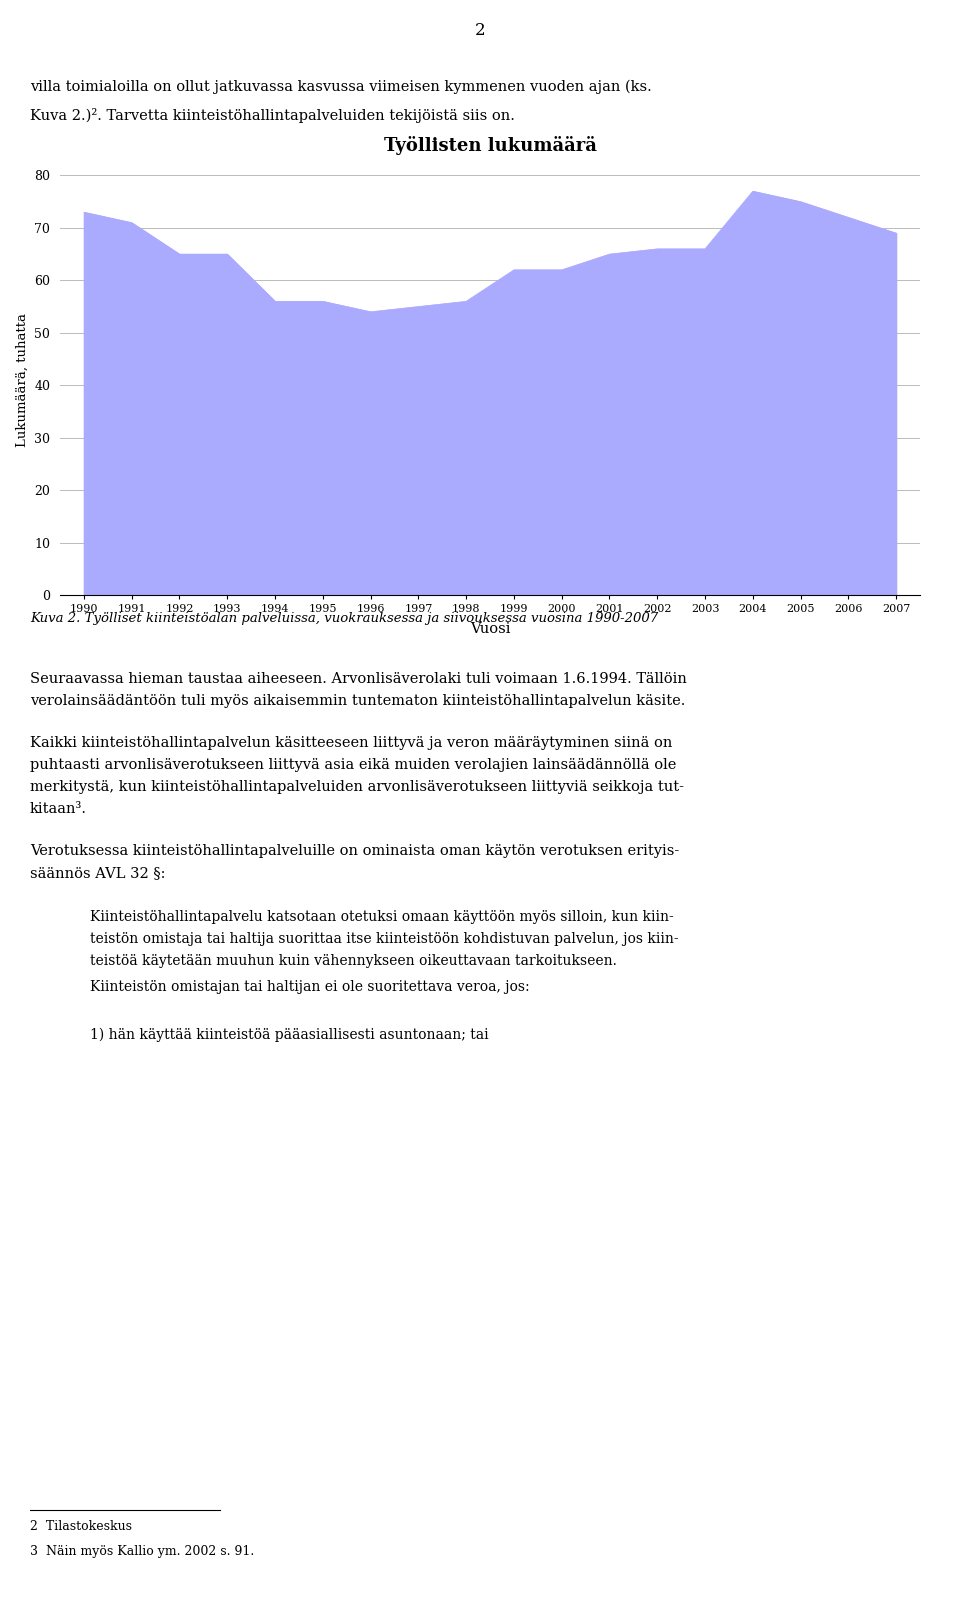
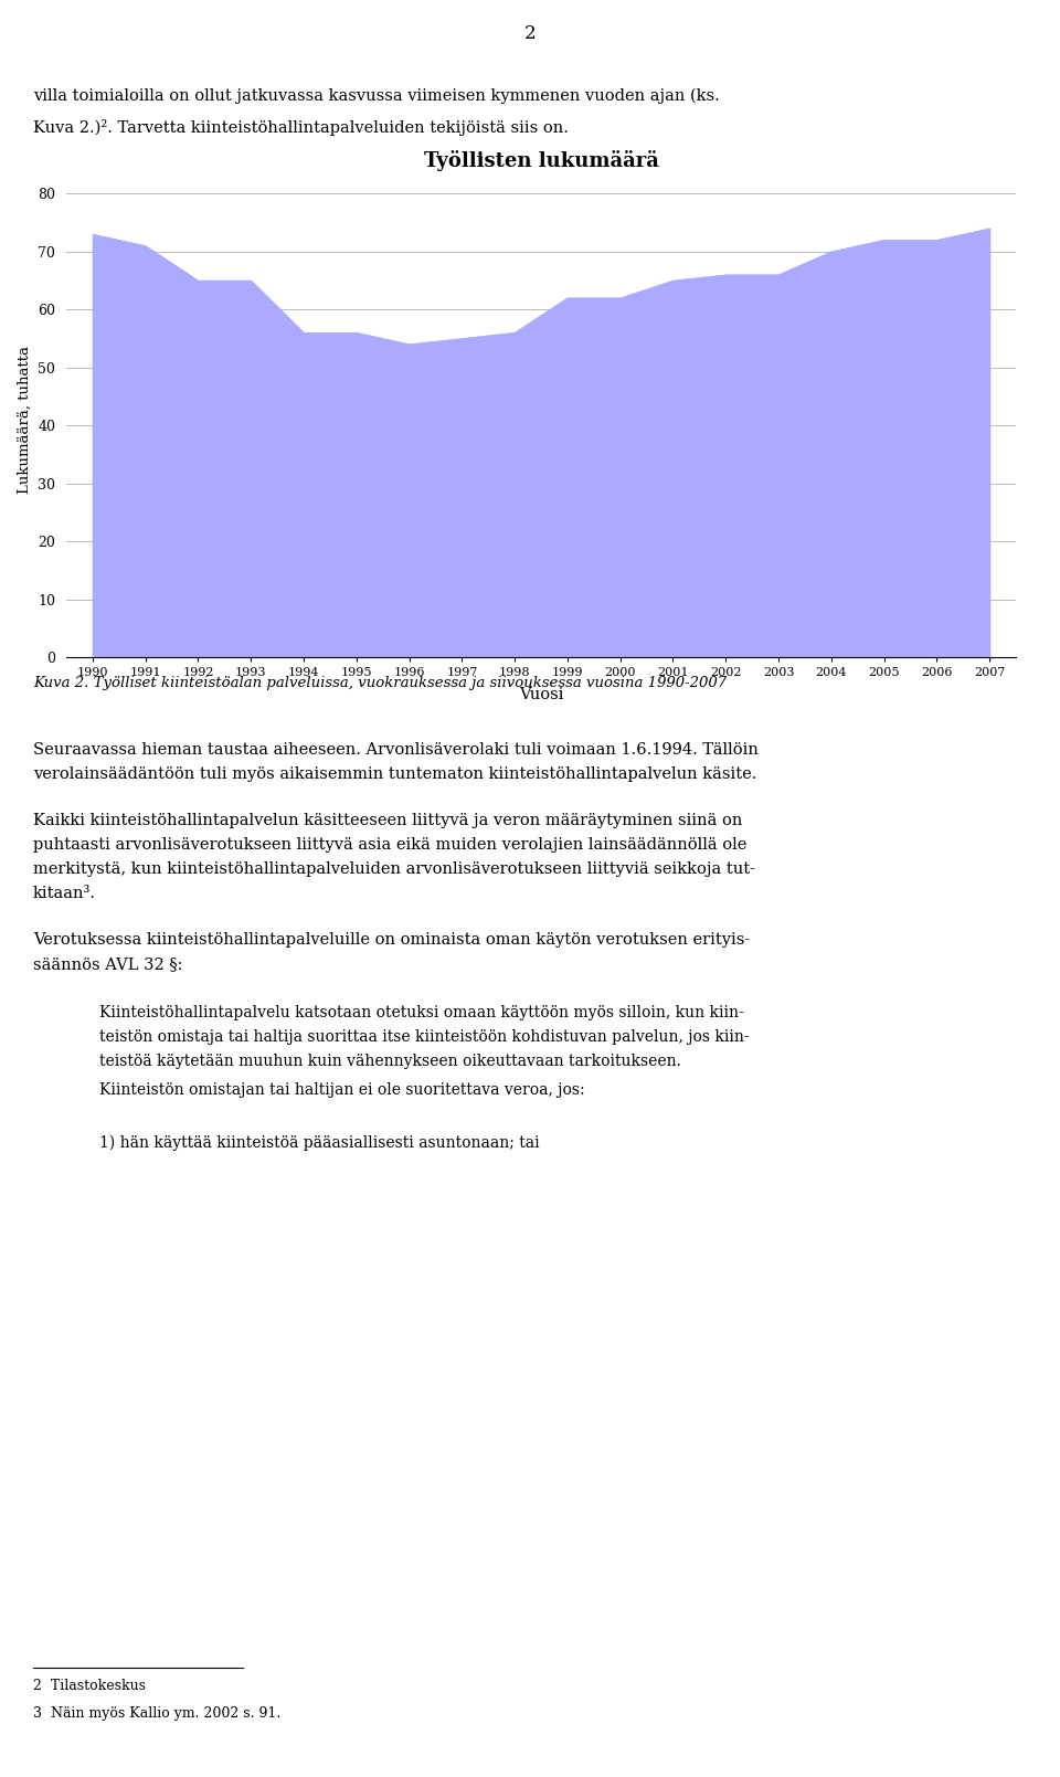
2004: 77 -> 70
2005: 75 -> 72
2007: 69 -> 74
